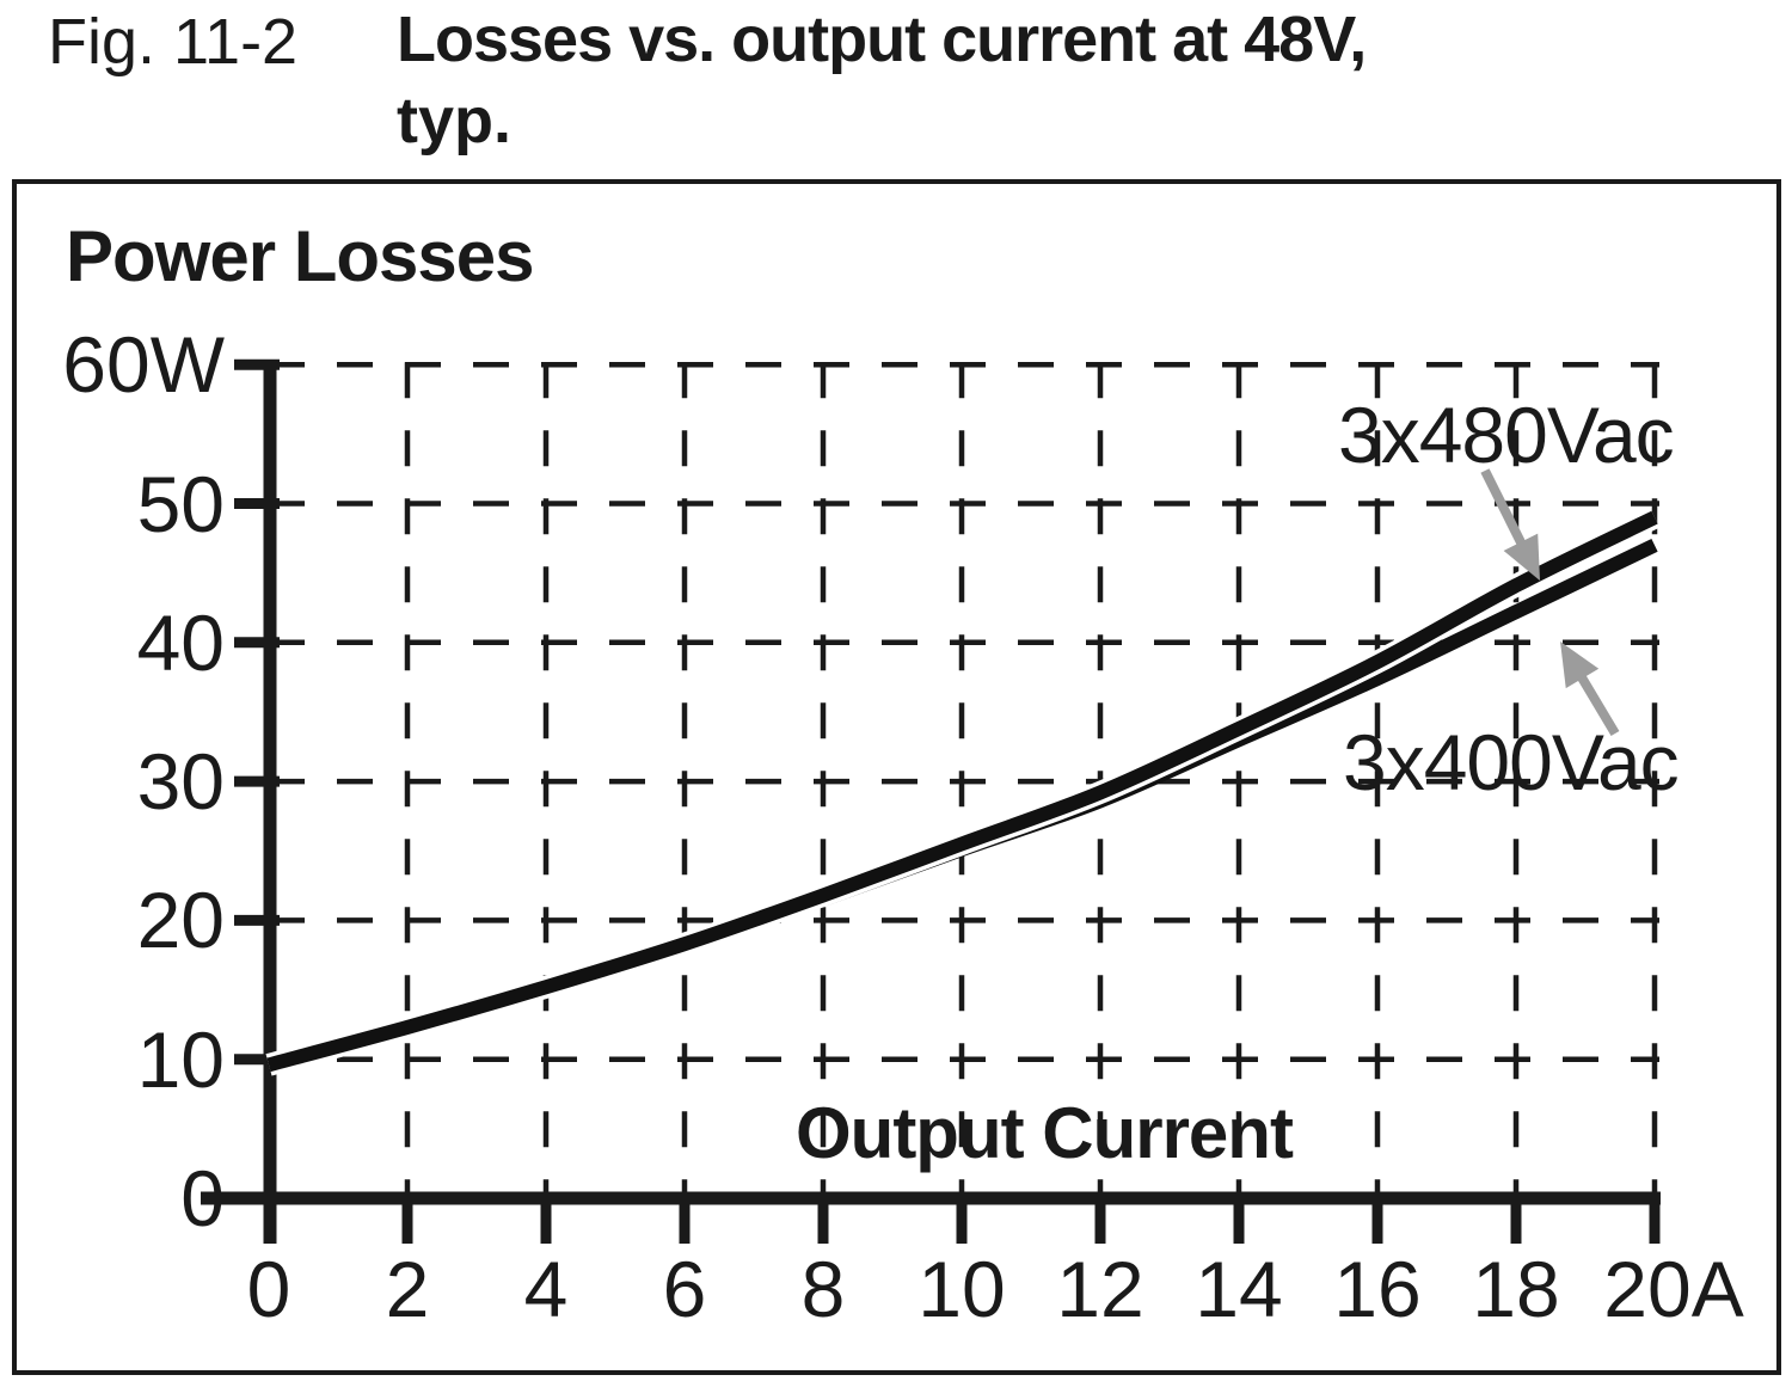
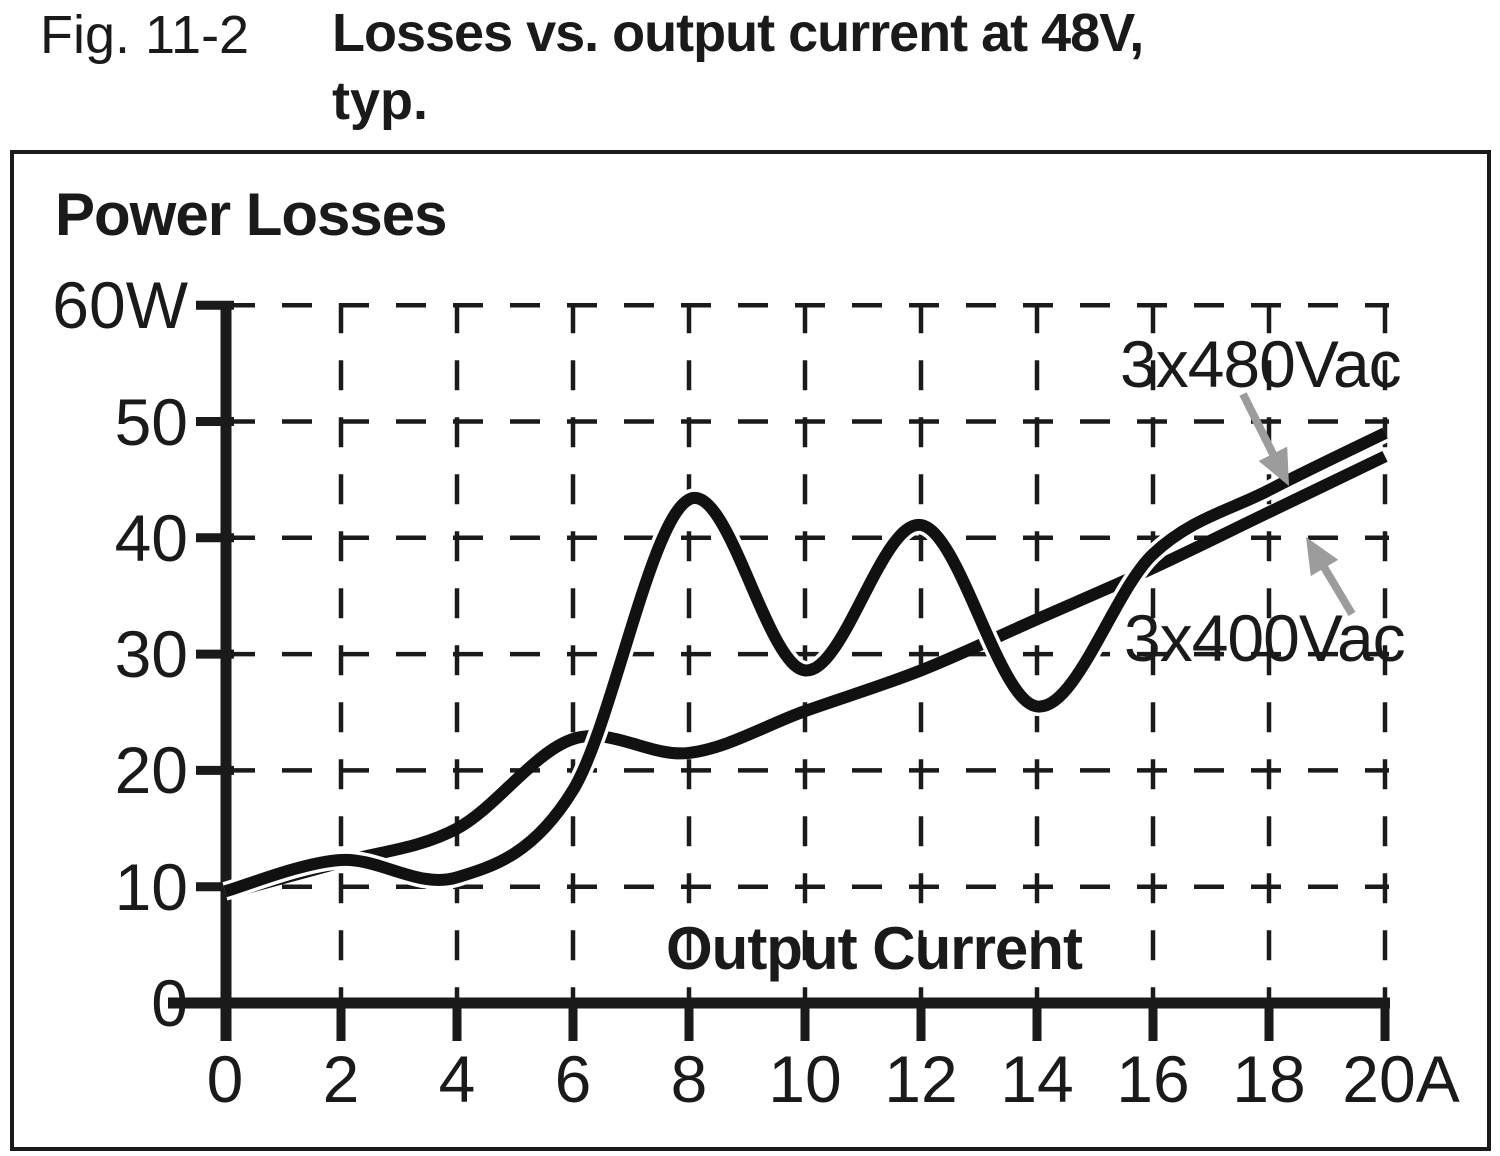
3x480Vac/4: 15.2 -> 10.8
3x400Vac/6: 18.1 -> 22.7
3x480Vac/8: 21.8 -> 43.3
3x480Vac/10: 25.5 -> 28.6
3x480Vac/12: 29.2 -> 41.1
3x480Vac/14: 33.8 -> 25.5
